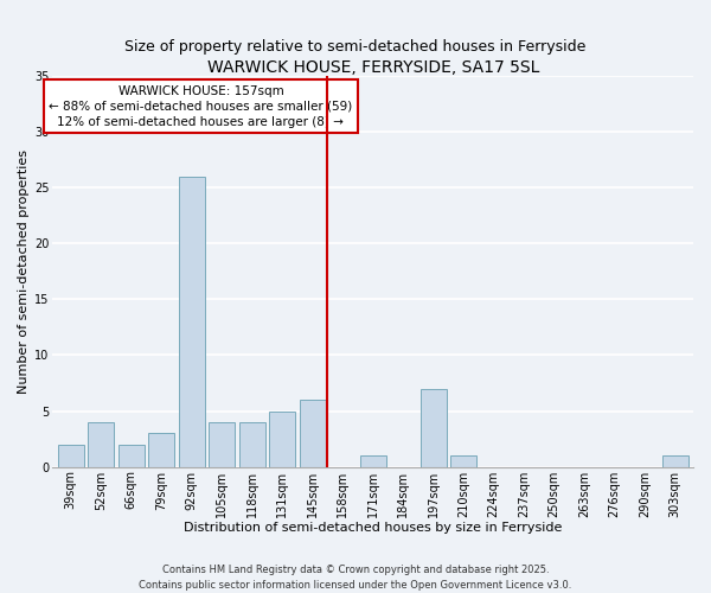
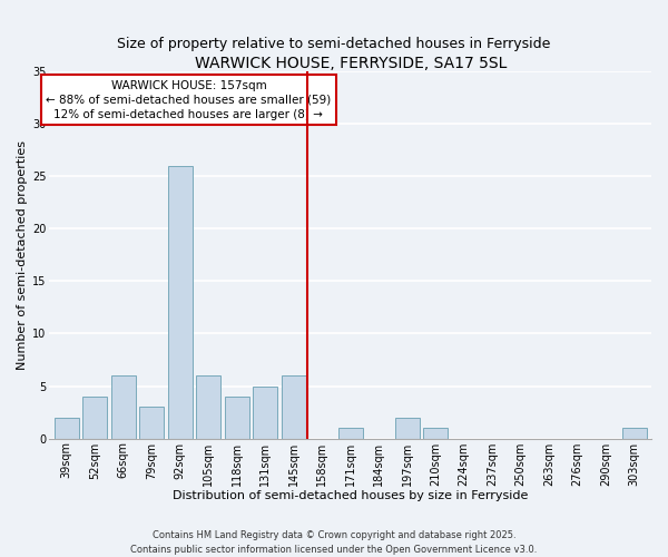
66sqm: 2 -> 6
105sqm: 4 -> 6
197sqm: 7 -> 2
